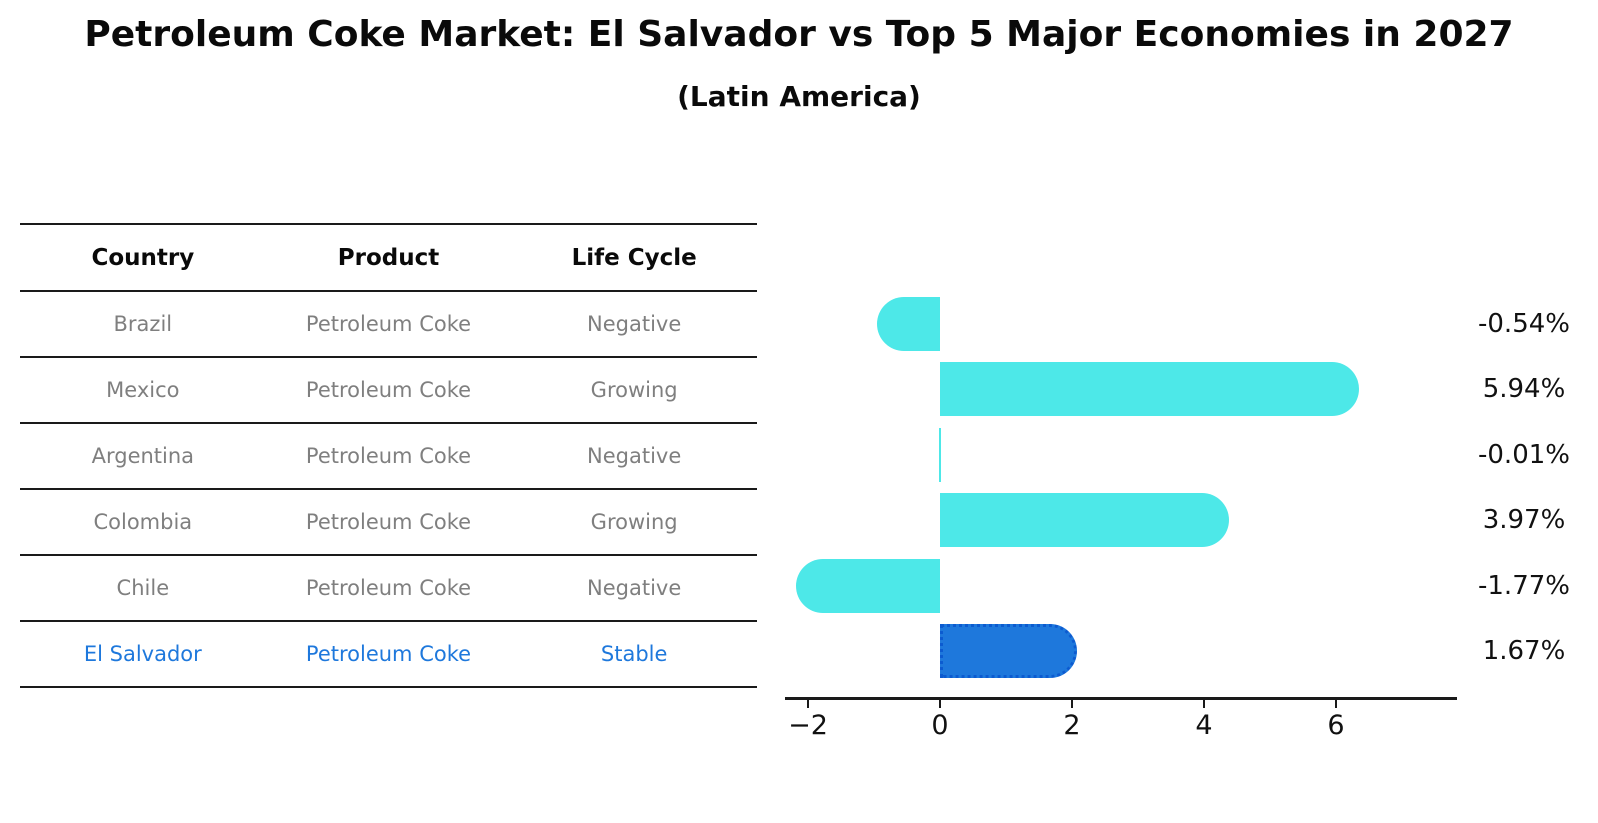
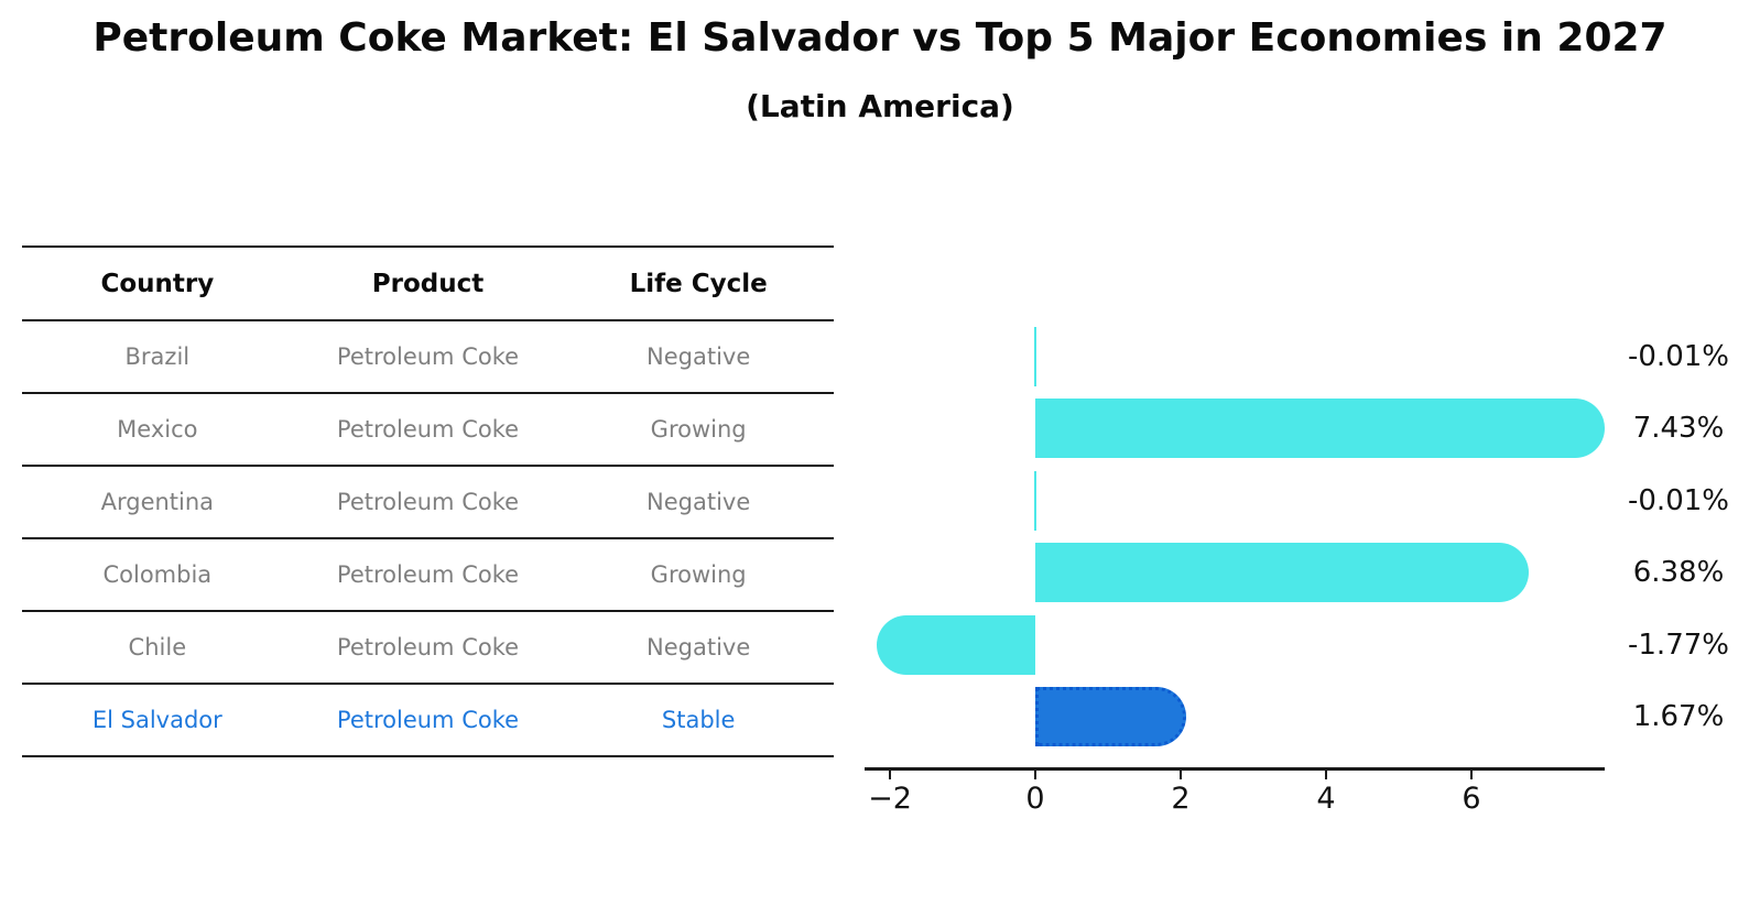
Brazil: -0.54% -> -0.01%
Mexico: 5.94% -> 7.43%
Colombia: 3.97% -> 6.38%
